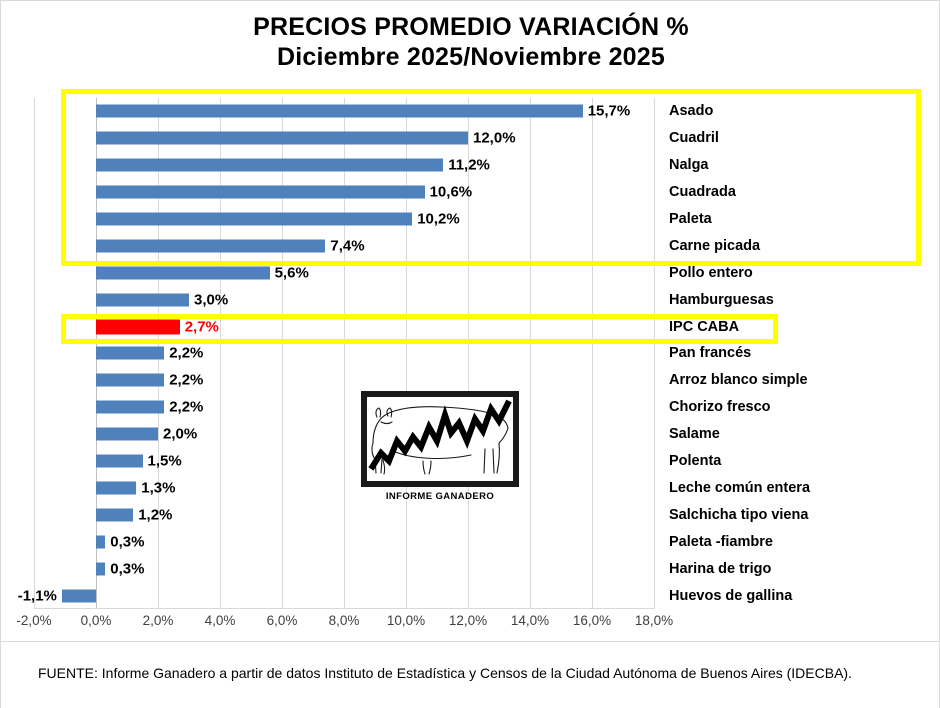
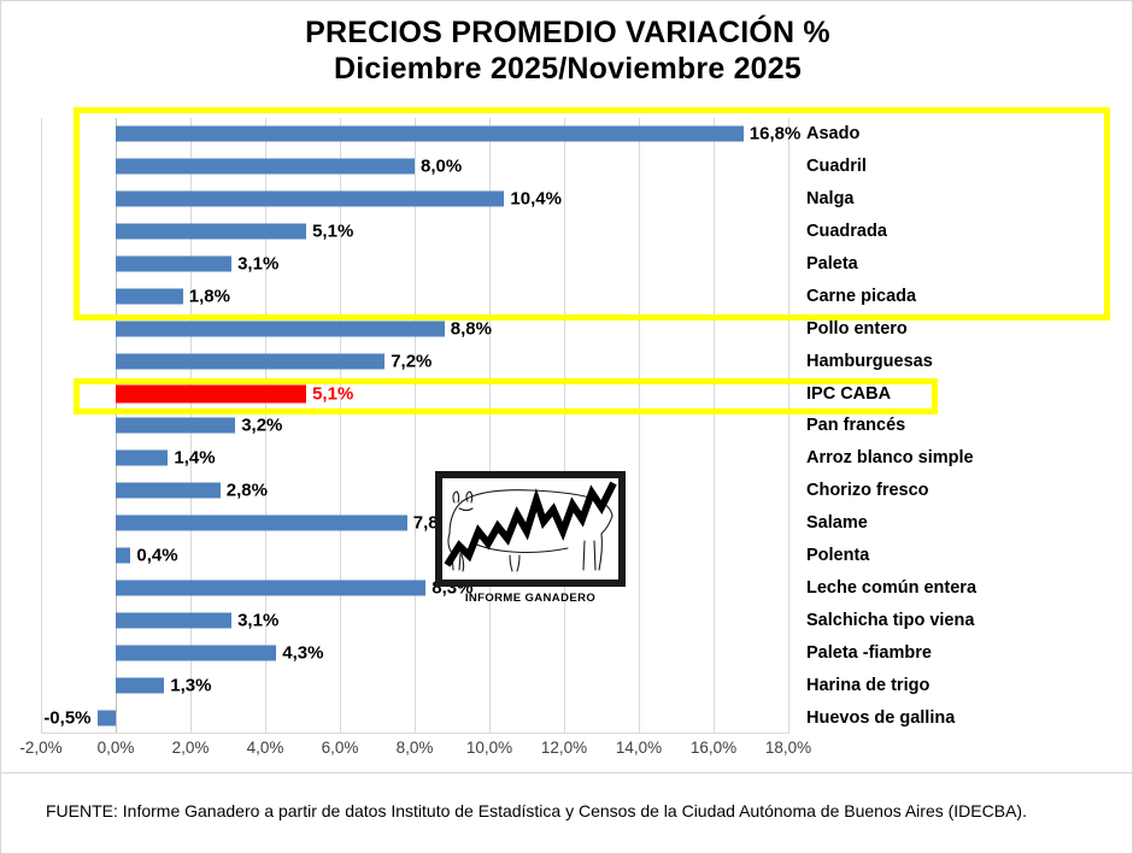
Asado: 15,7% -> 16,8%
Cuadril: 12,0% -> 8,0%
Nalga: 11,2% -> 10,4%
Cuadrada: 10,6% -> 5,1%
Paleta: 10,2% -> 3,1%
Carne picada: 7,4% -> 1,8%
Pollo entero: 5,6% -> 8,8%
Hamburguesas: 3,0% -> 7,2%
IPC CABA: 2,7% -> 5,1%
Pan francés: 2,2% -> 3,2%
Arroz blanco simple: 2,2% -> 1,4%
Chorizo fresco: 2,2% -> 2,8%
Salame: 2,0% -> 7,8%
Polenta: 1,5% -> 0,4%
Leche común entera: 1,3% -> 8,3%
Salchicha tipo viena: 1,2% -> 3,1%
Paleta -fiambre: 0,3% -> 4,3%
Harina de trigo: 0,3% -> 1,3%
Huevos de gallina: -1,1% -> -0,5%
